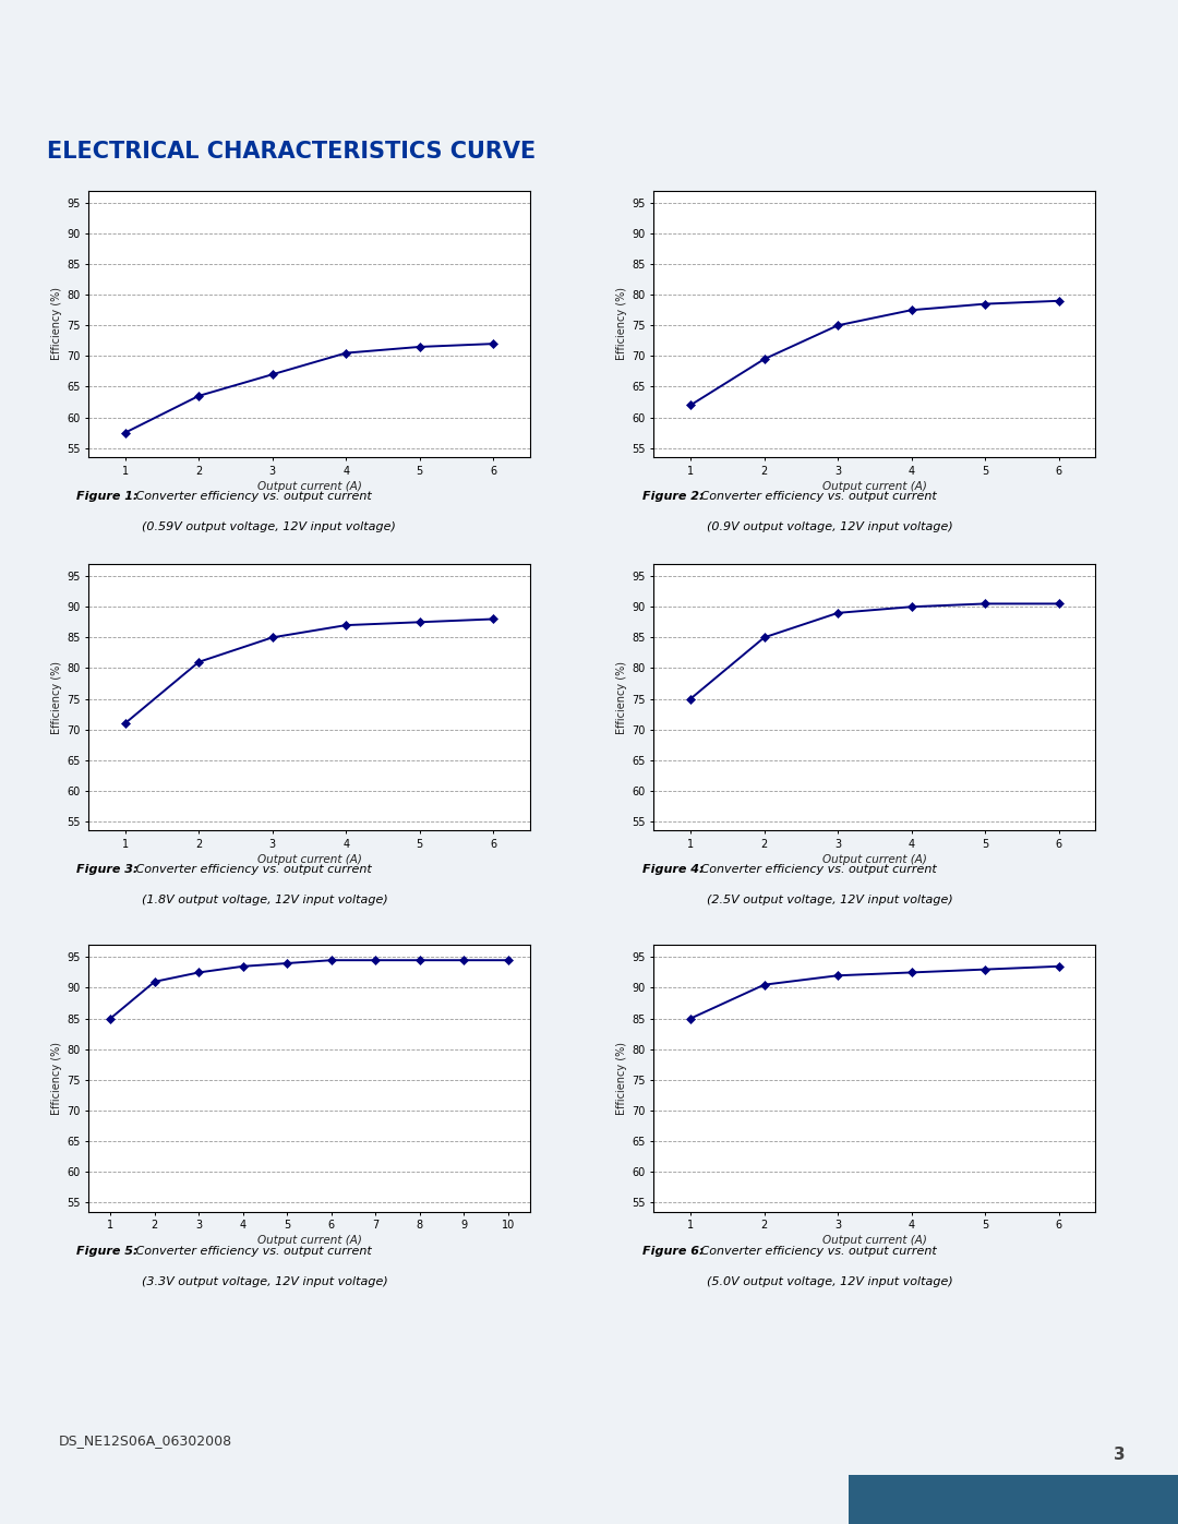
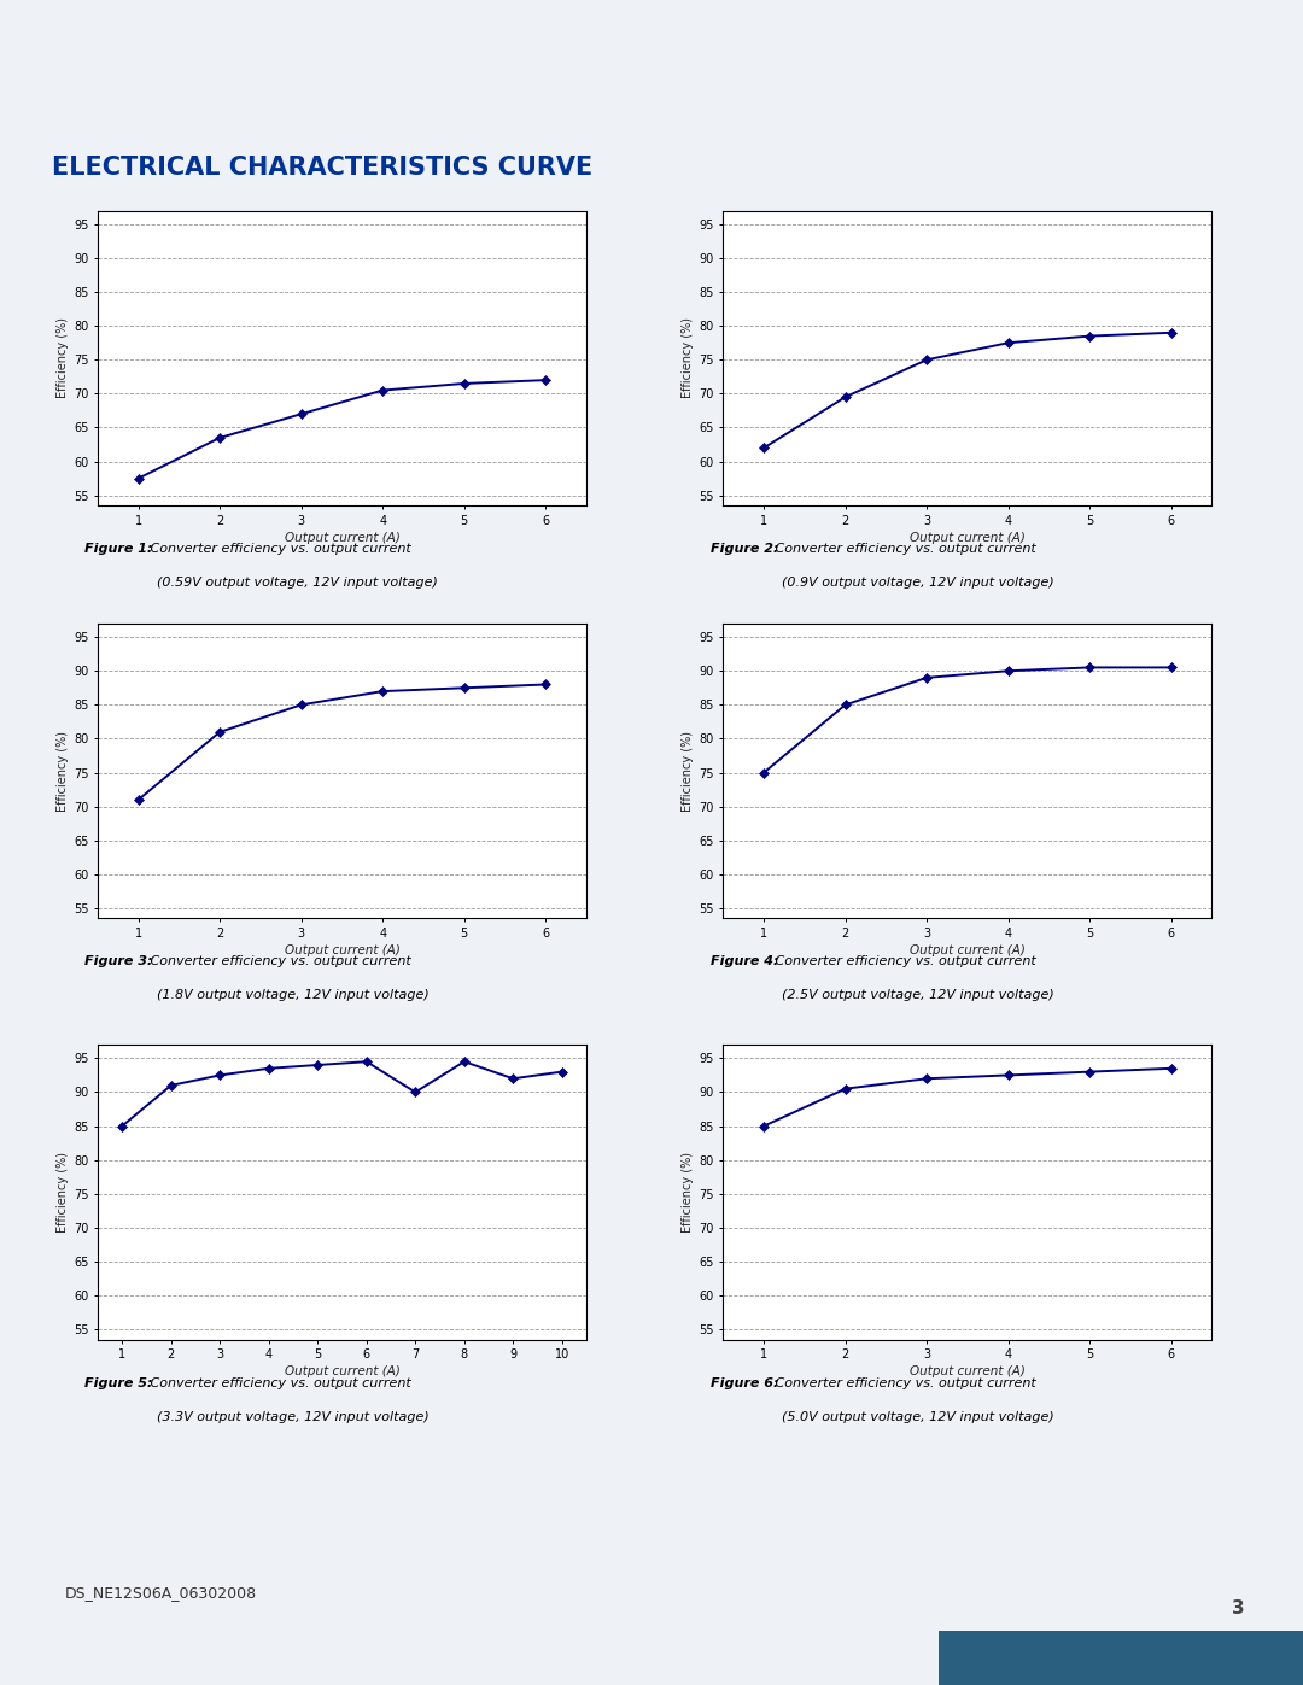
7: 94.5 -> 90.0
9: 94.5 -> 92.0
10: 94.5 -> 93.0
